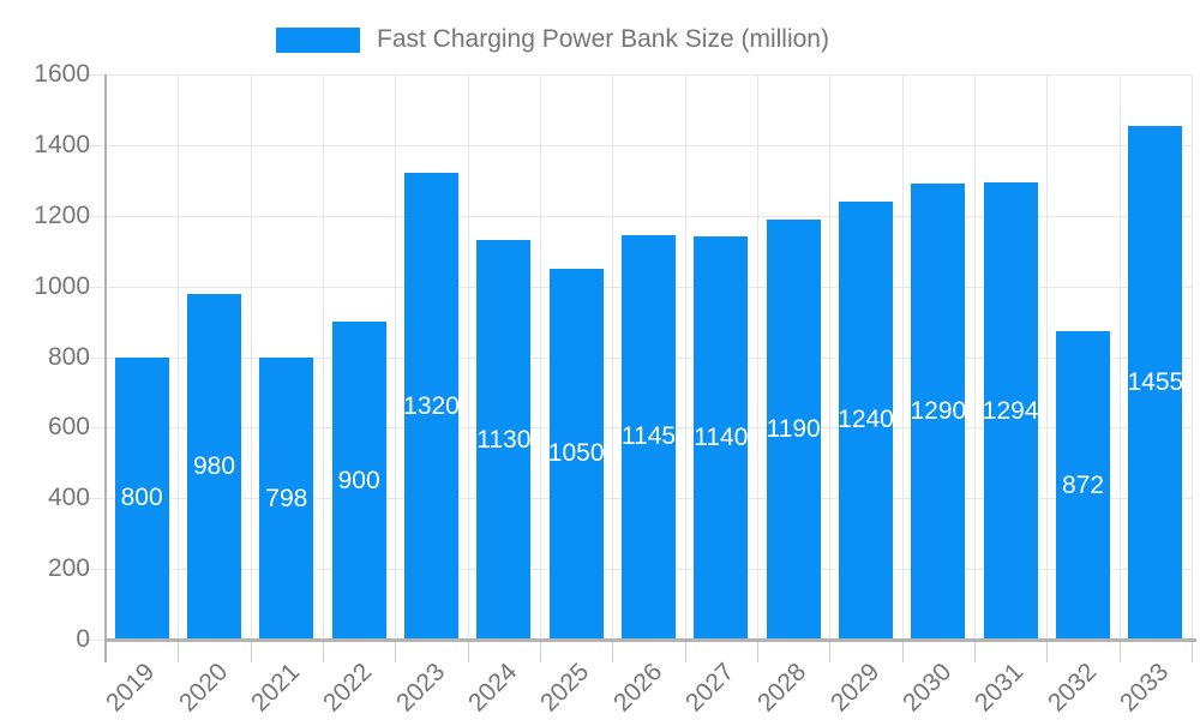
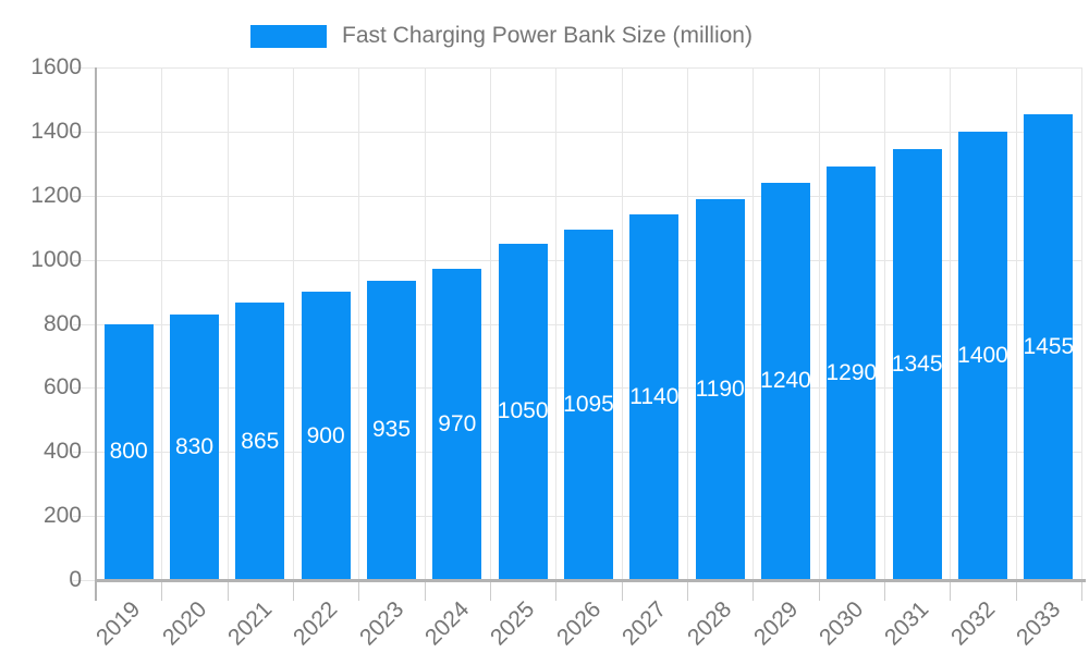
2020: 980 -> 830
2021: 798 -> 865
2023: 1320 -> 935
2024: 1130 -> 970
2026: 1145 -> 1095
2031: 1294 -> 1345
2032: 872 -> 1400
